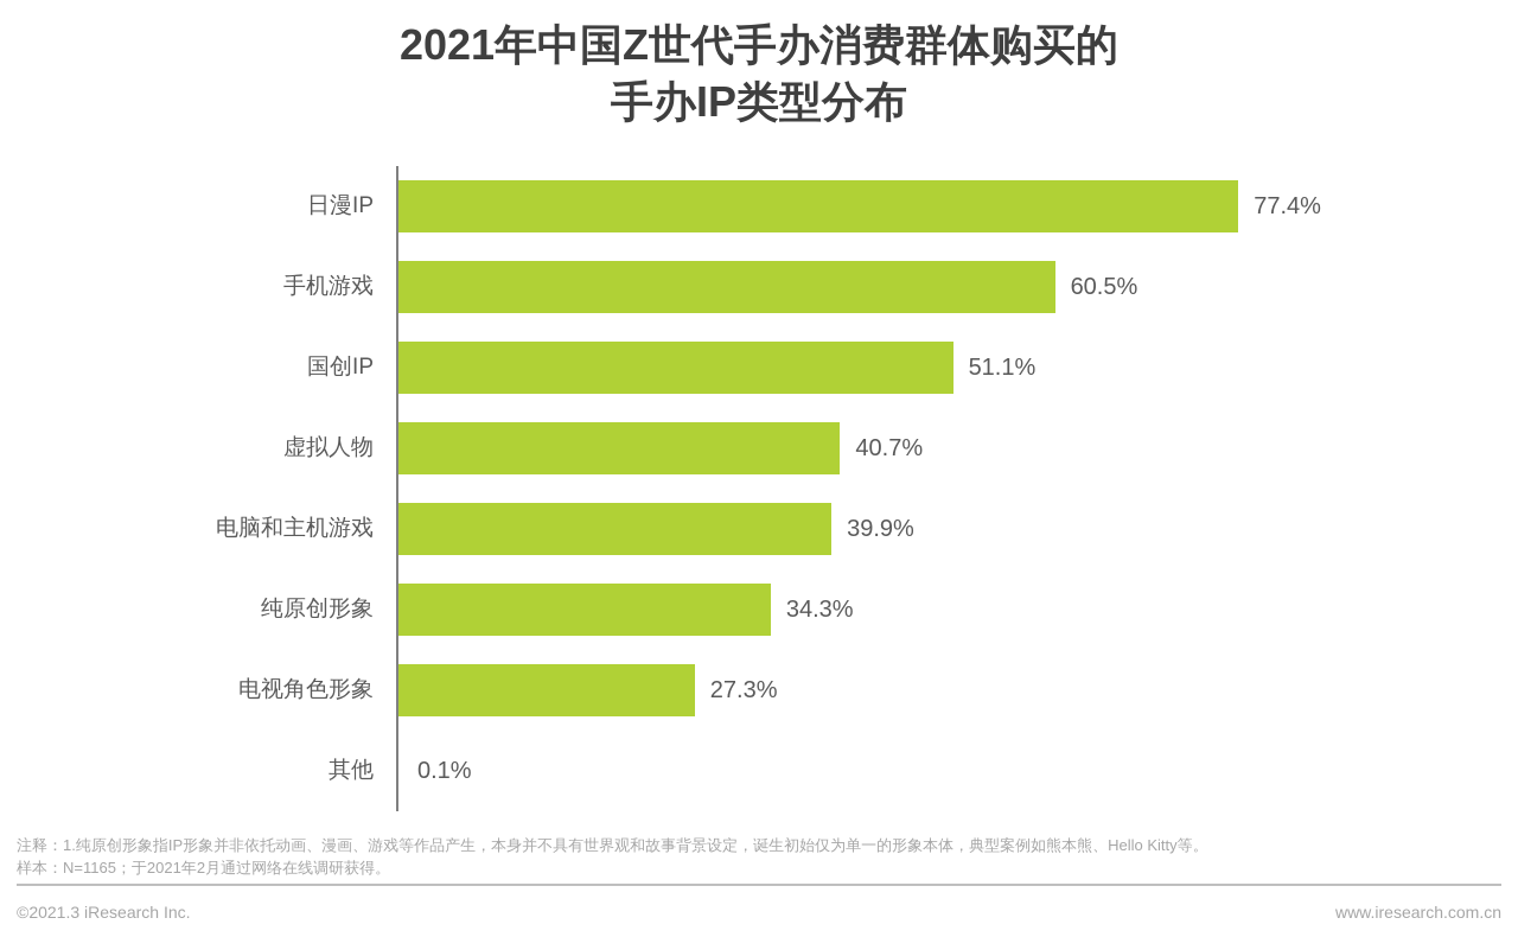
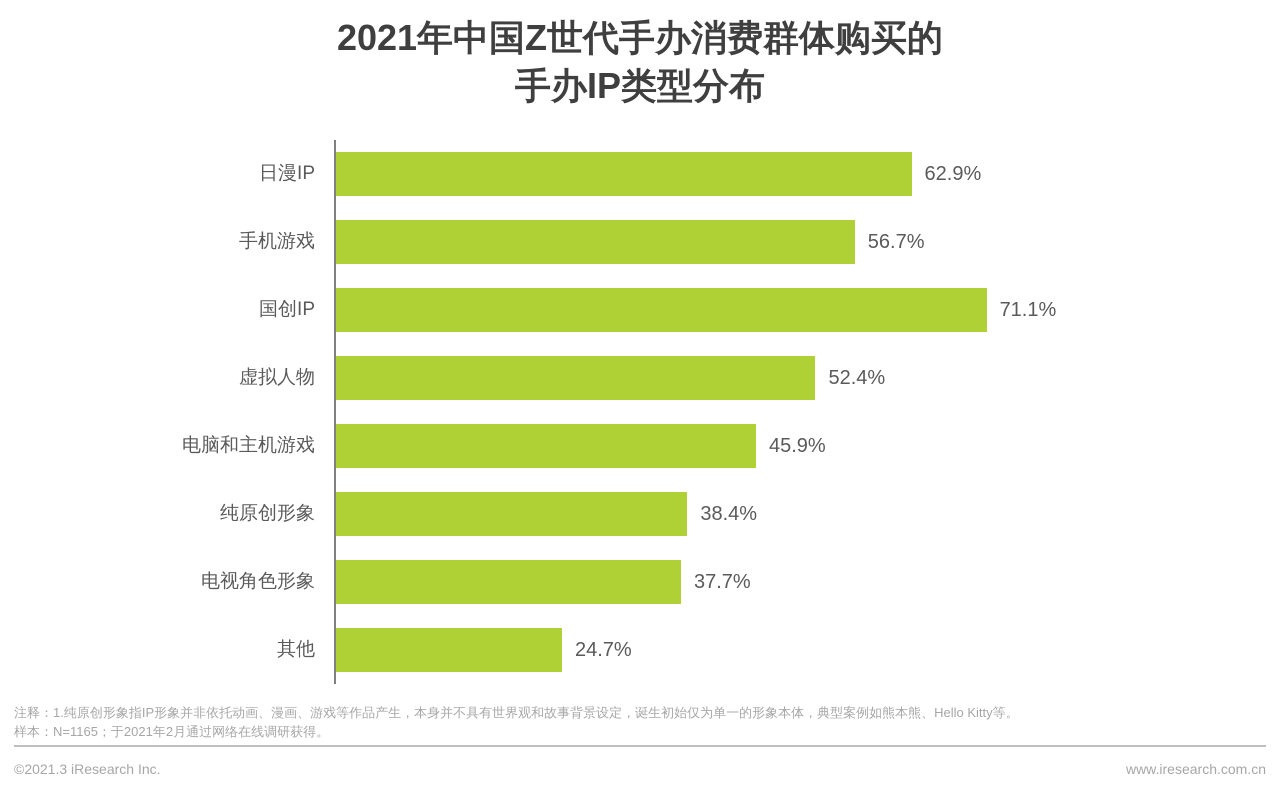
日漫IP: 77.4% -> 62.9%
手机游戏: 60.5% -> 56.7%
国创IP: 51.1% -> 71.1%
虚拟人物: 40.7% -> 52.4%
电脑和主机游戏: 39.9% -> 45.9%
纯原创形象: 34.3% -> 38.4%
电视角色形象: 27.3% -> 37.7%
其他: 0.1% -> 24.7%
